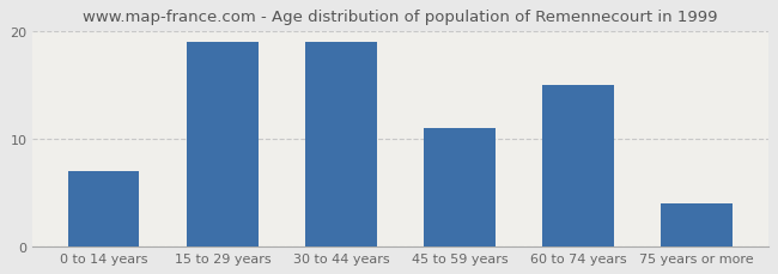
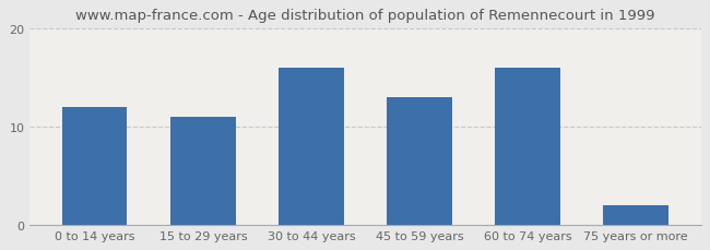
0 to 14 years: 7 -> 12
15 to 29 years: 19 -> 11
30 to 44 years: 19 -> 16
45 to 59 years: 11 -> 13
60 to 74 years: 15 -> 16
75 years or more: 4 -> 2
